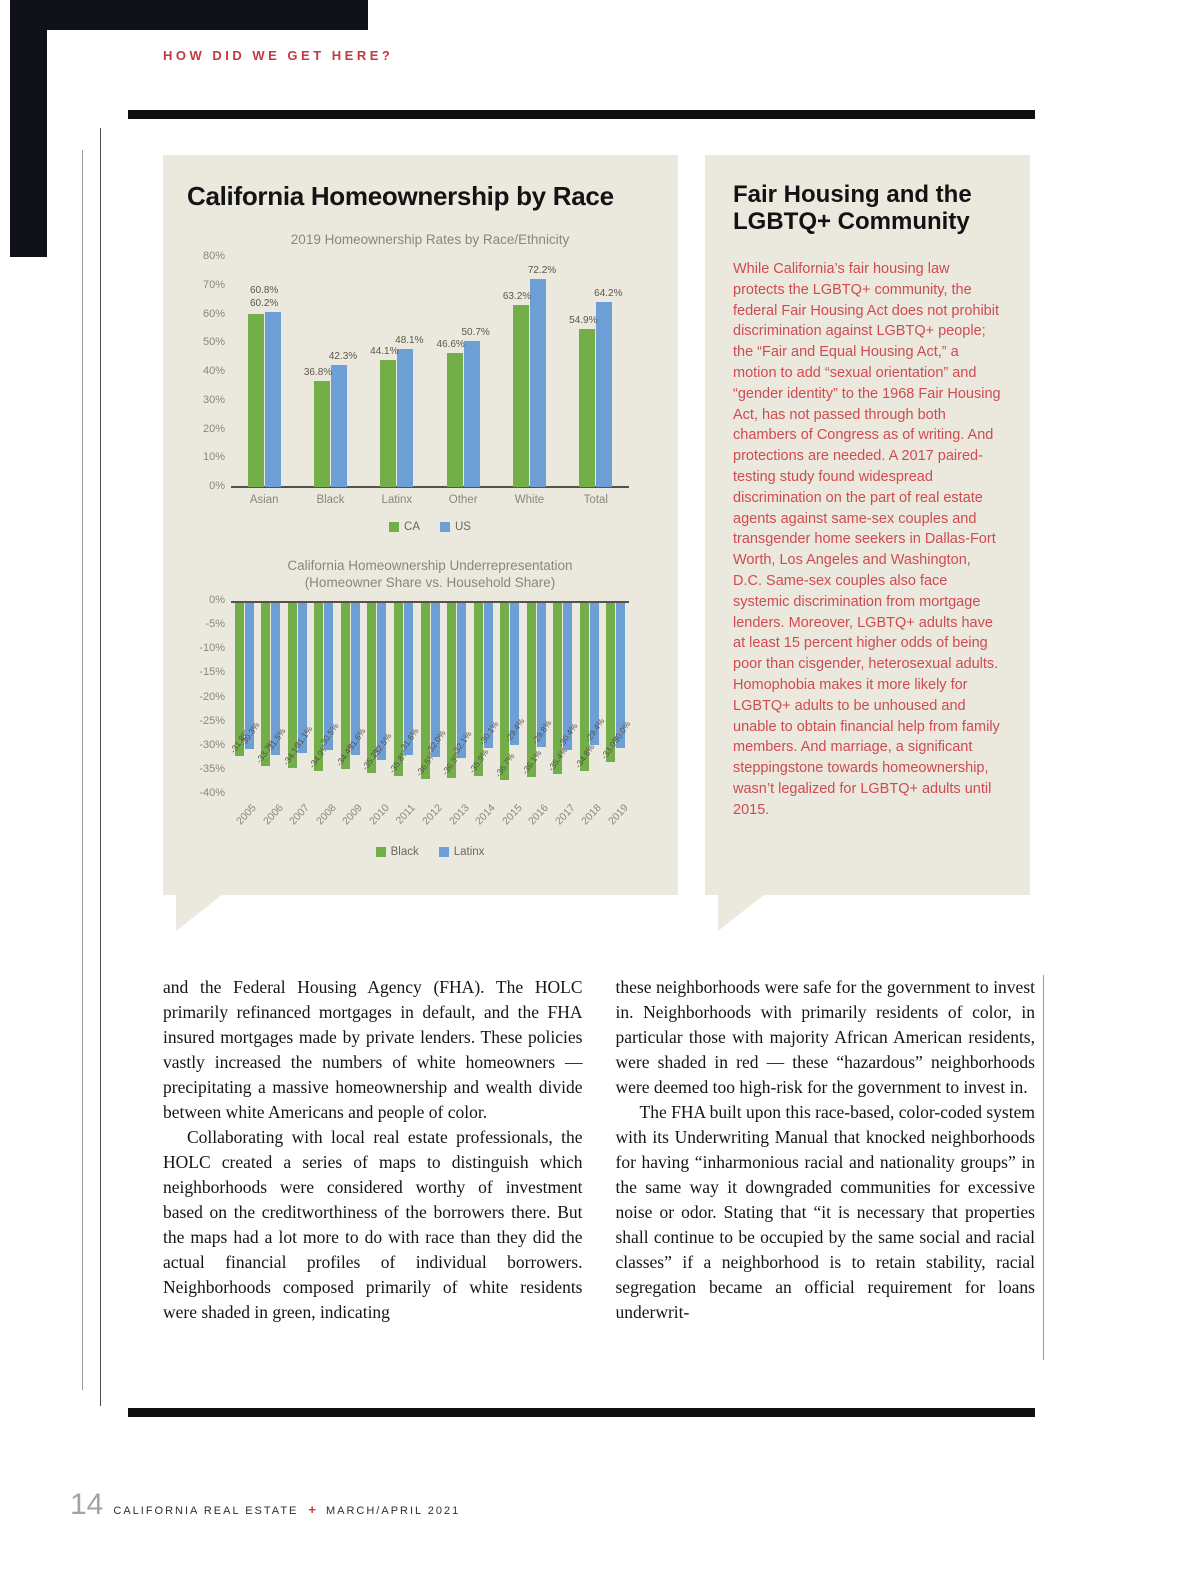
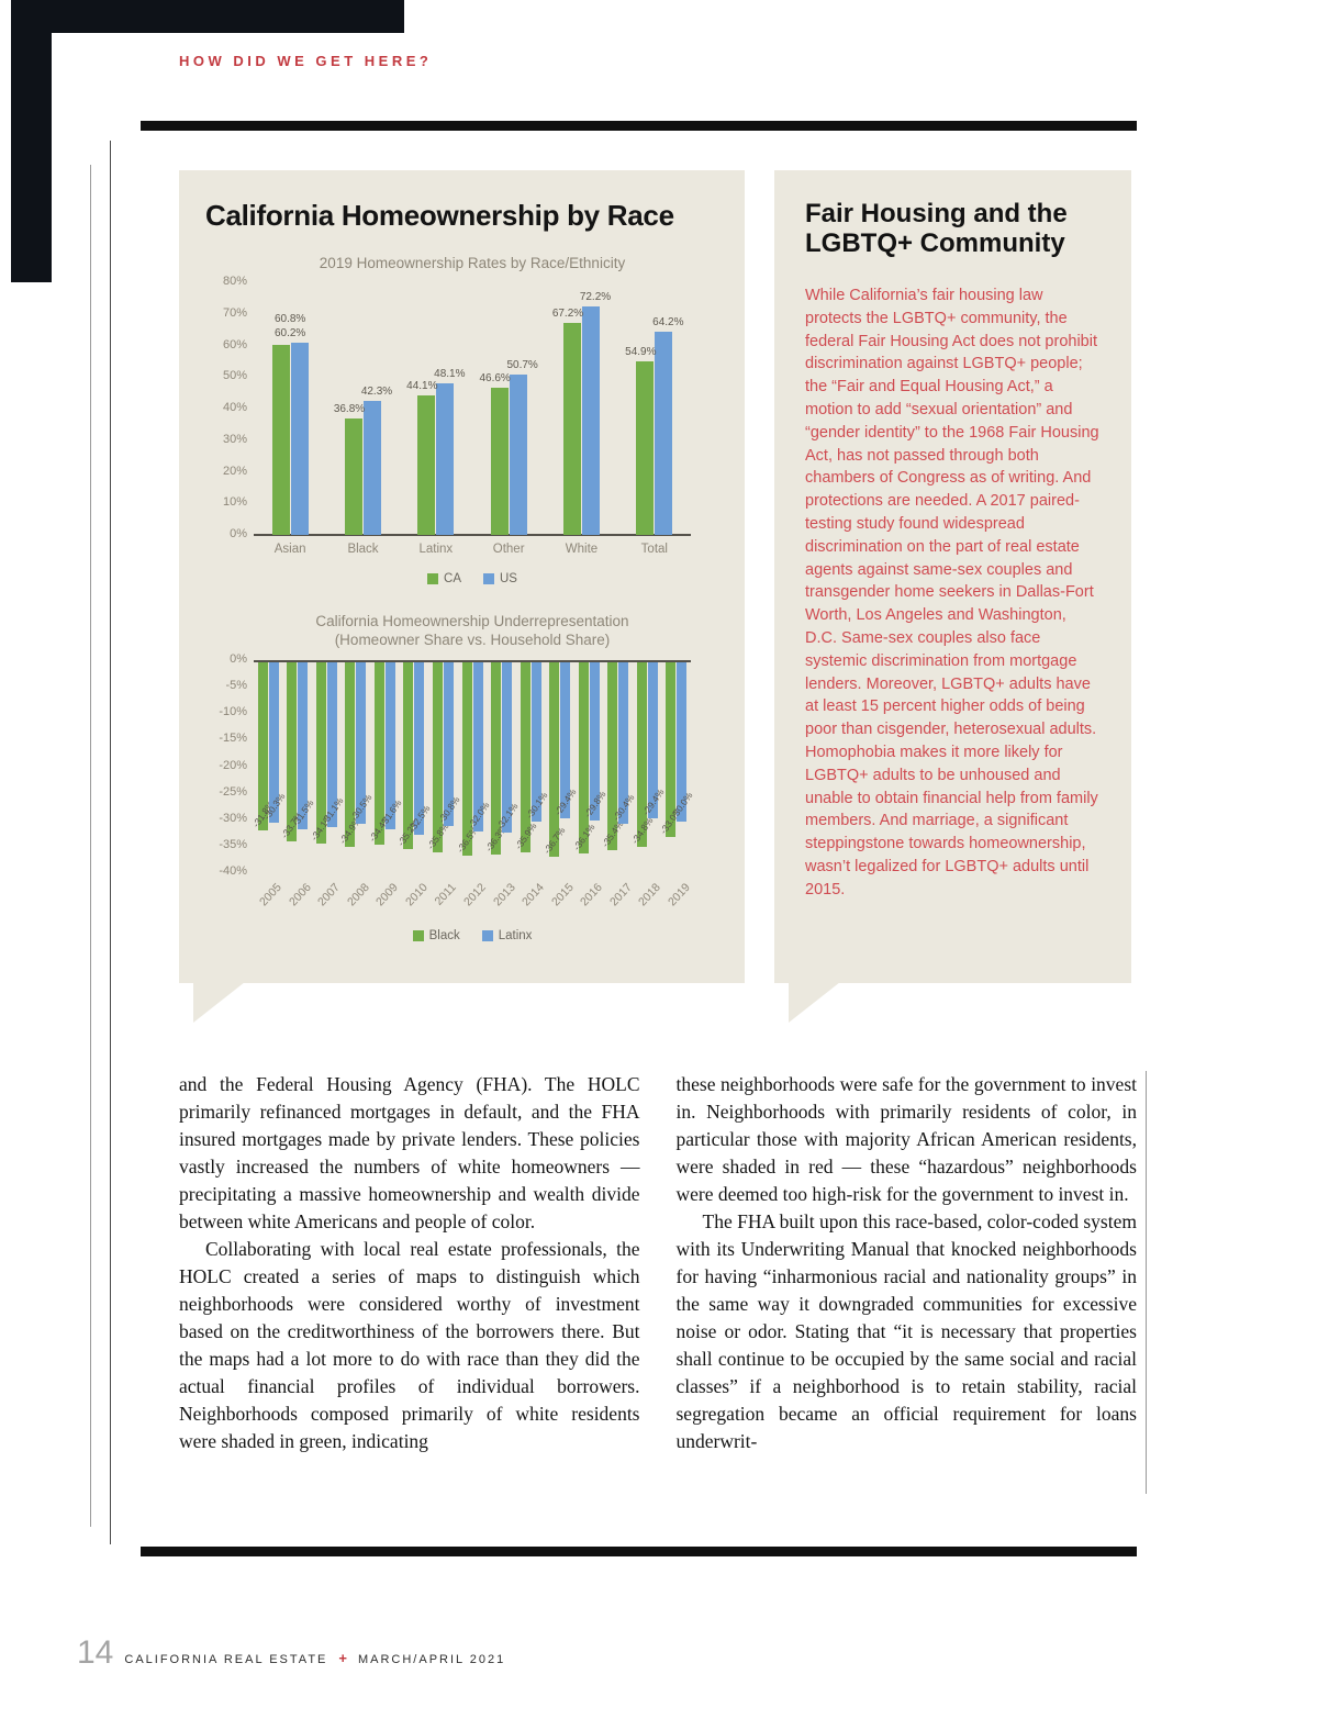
2019 Homeownership Rates by Race/Ethnicity/CA/White: 63.2% -> 67.2%
California Homeownership Underrepresentation/Latinx/2011: -31.6% -> -30.8%
